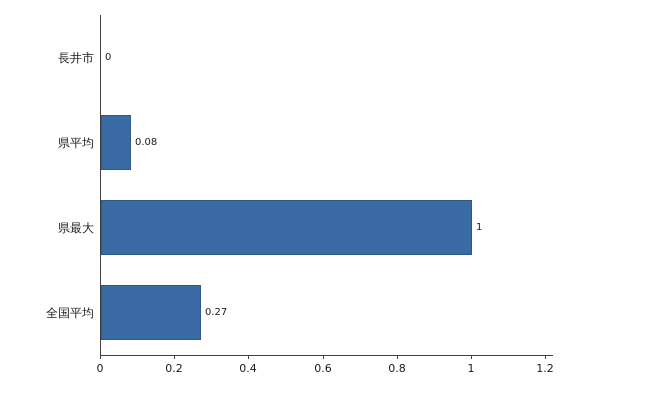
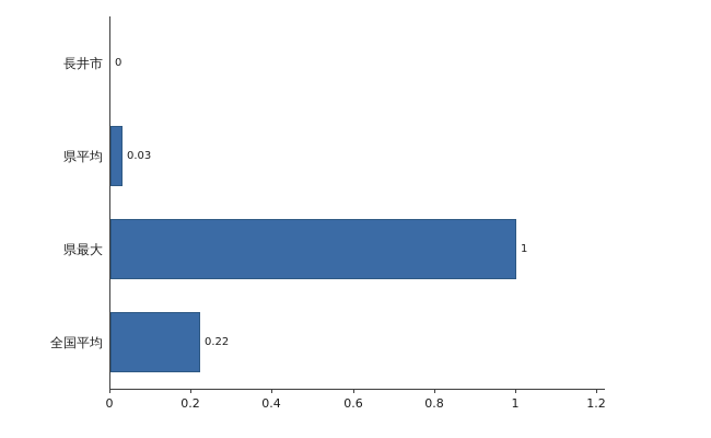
県平均: 0.08 -> 0.03
全国平均: 0.27 -> 0.22
